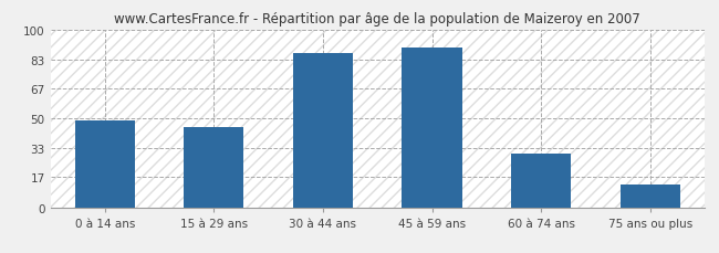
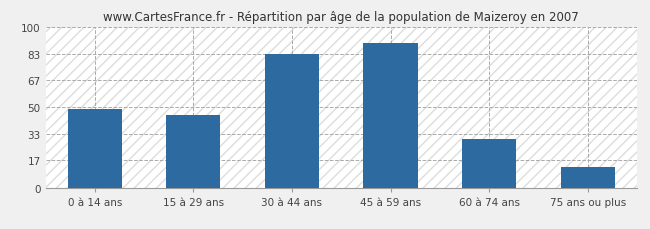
30 à 44 ans: 87 -> 83
